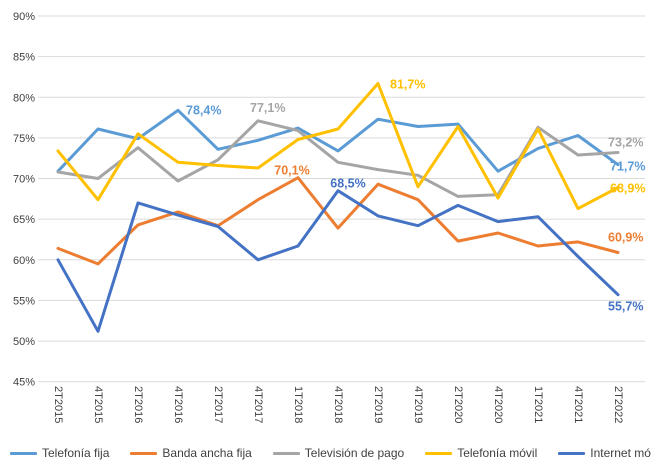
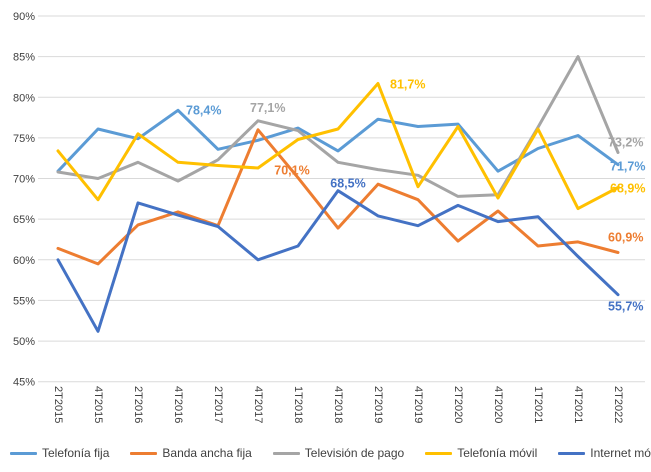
Televisión de pago/2T2016: 74% -> 72%
Banda ancha fija/4T2017: 67% -> 76%
Banda ancha fija/4T2020: 63% -> 66%
Televisión de pago/4T2021: 73% -> 85%
